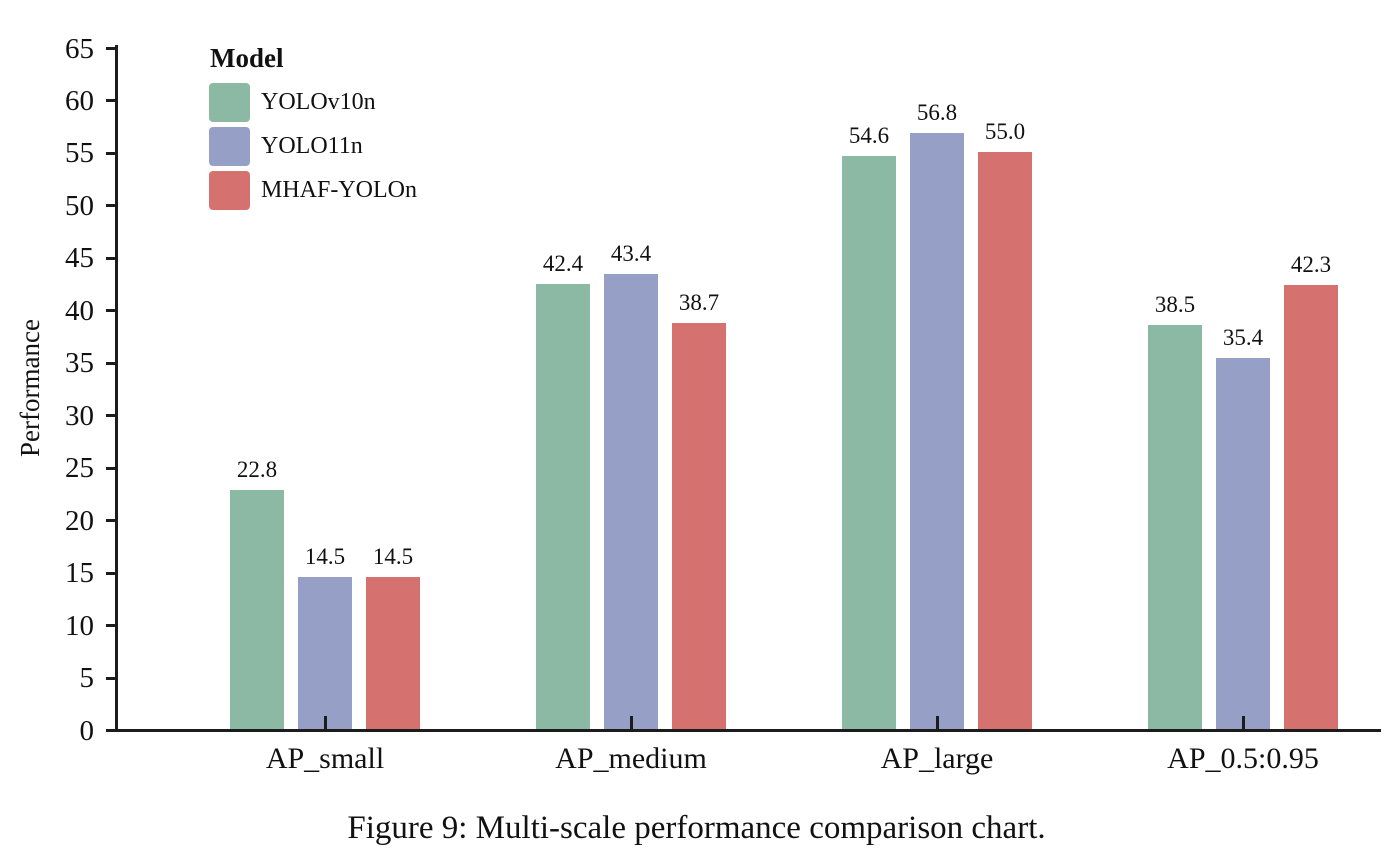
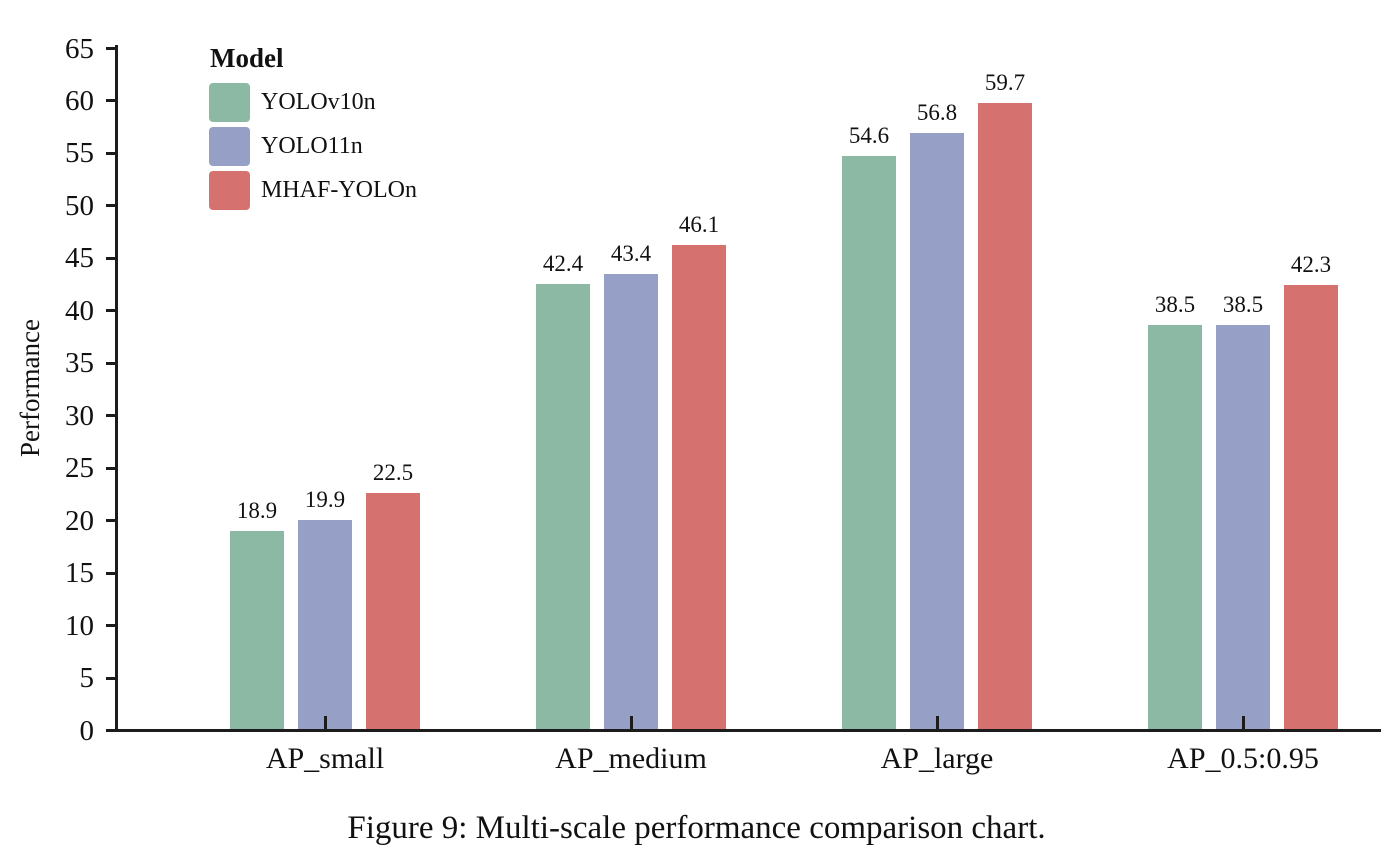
YOLOv10n/AP_small: 22.8 -> 18.9
YOLO11n/AP_small: 14.5 -> 19.9
MHAF-YOLOn/AP_small: 14.5 -> 22.5
MHAF-YOLOn/AP_medium: 38.7 -> 46.1
MHAF-YOLOn/AP_large: 55.0 -> 59.7
YOLO11n/AP_0.5:0.95: 35.4 -> 38.5
